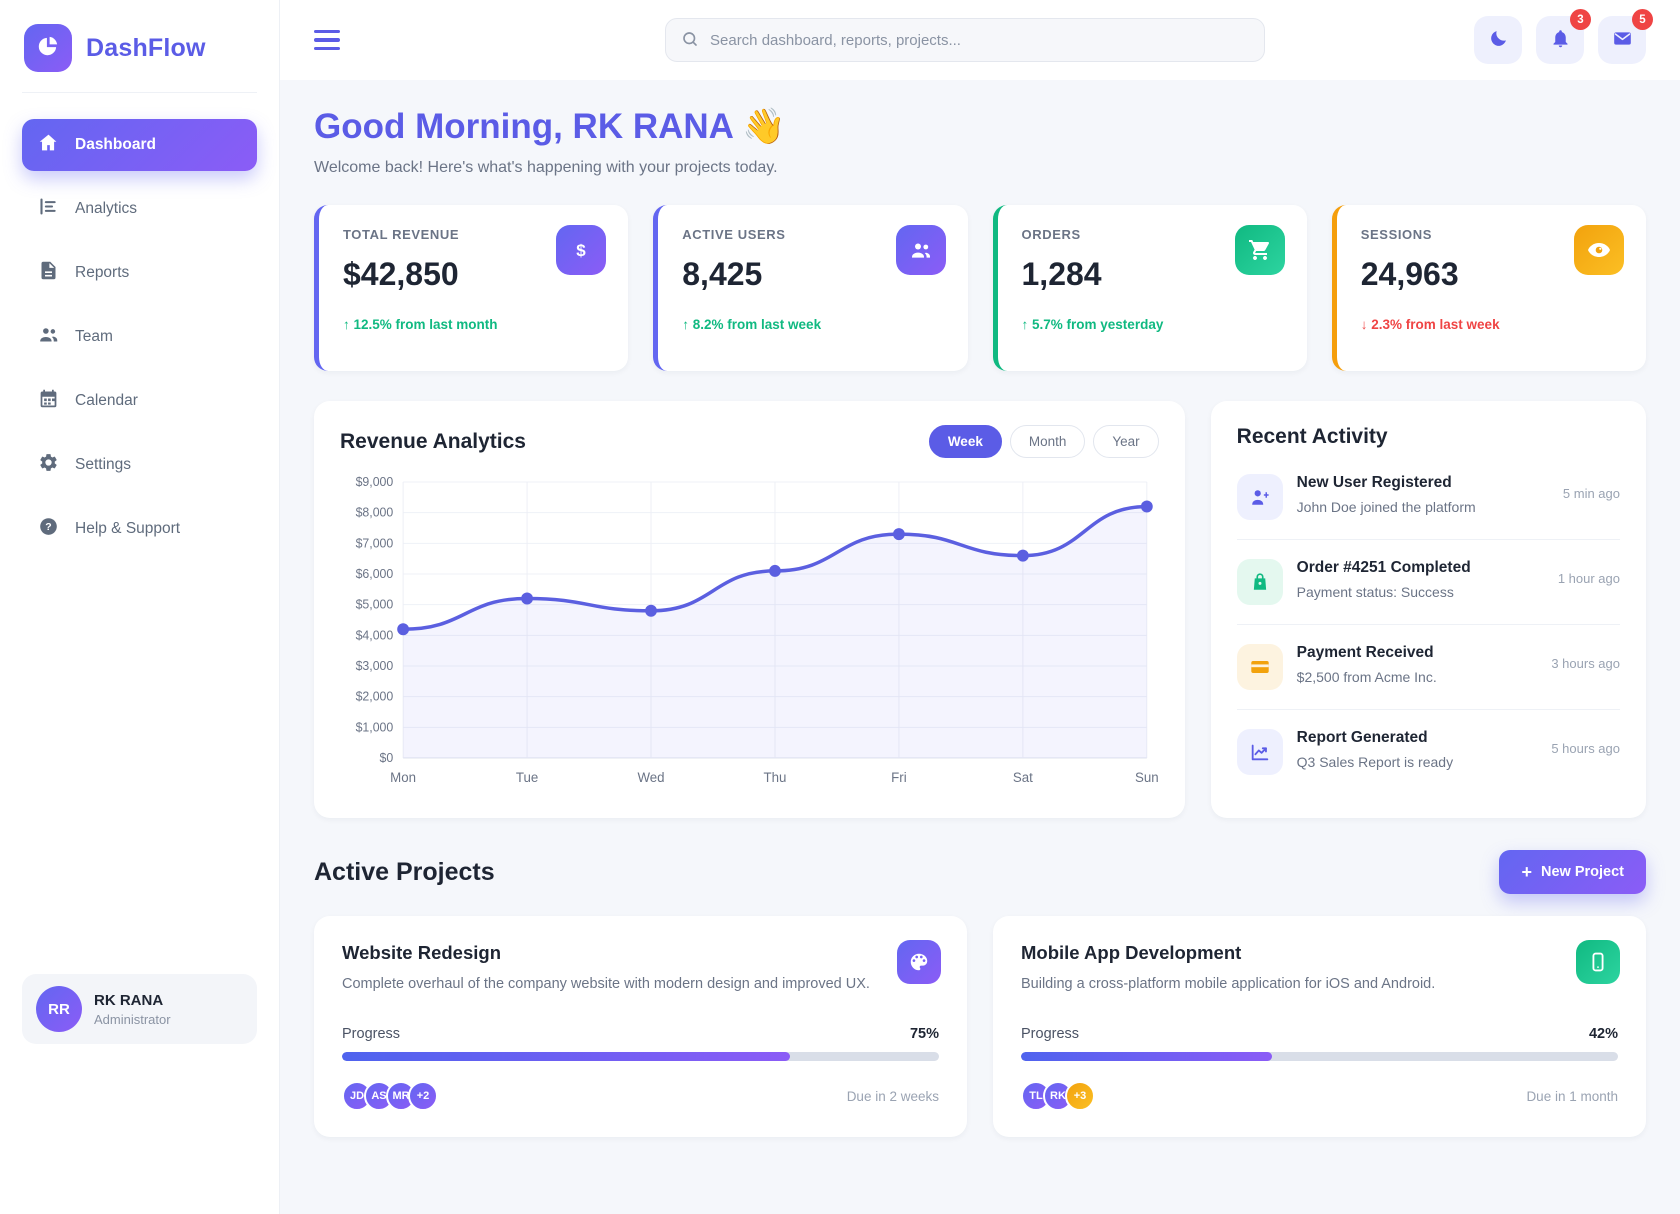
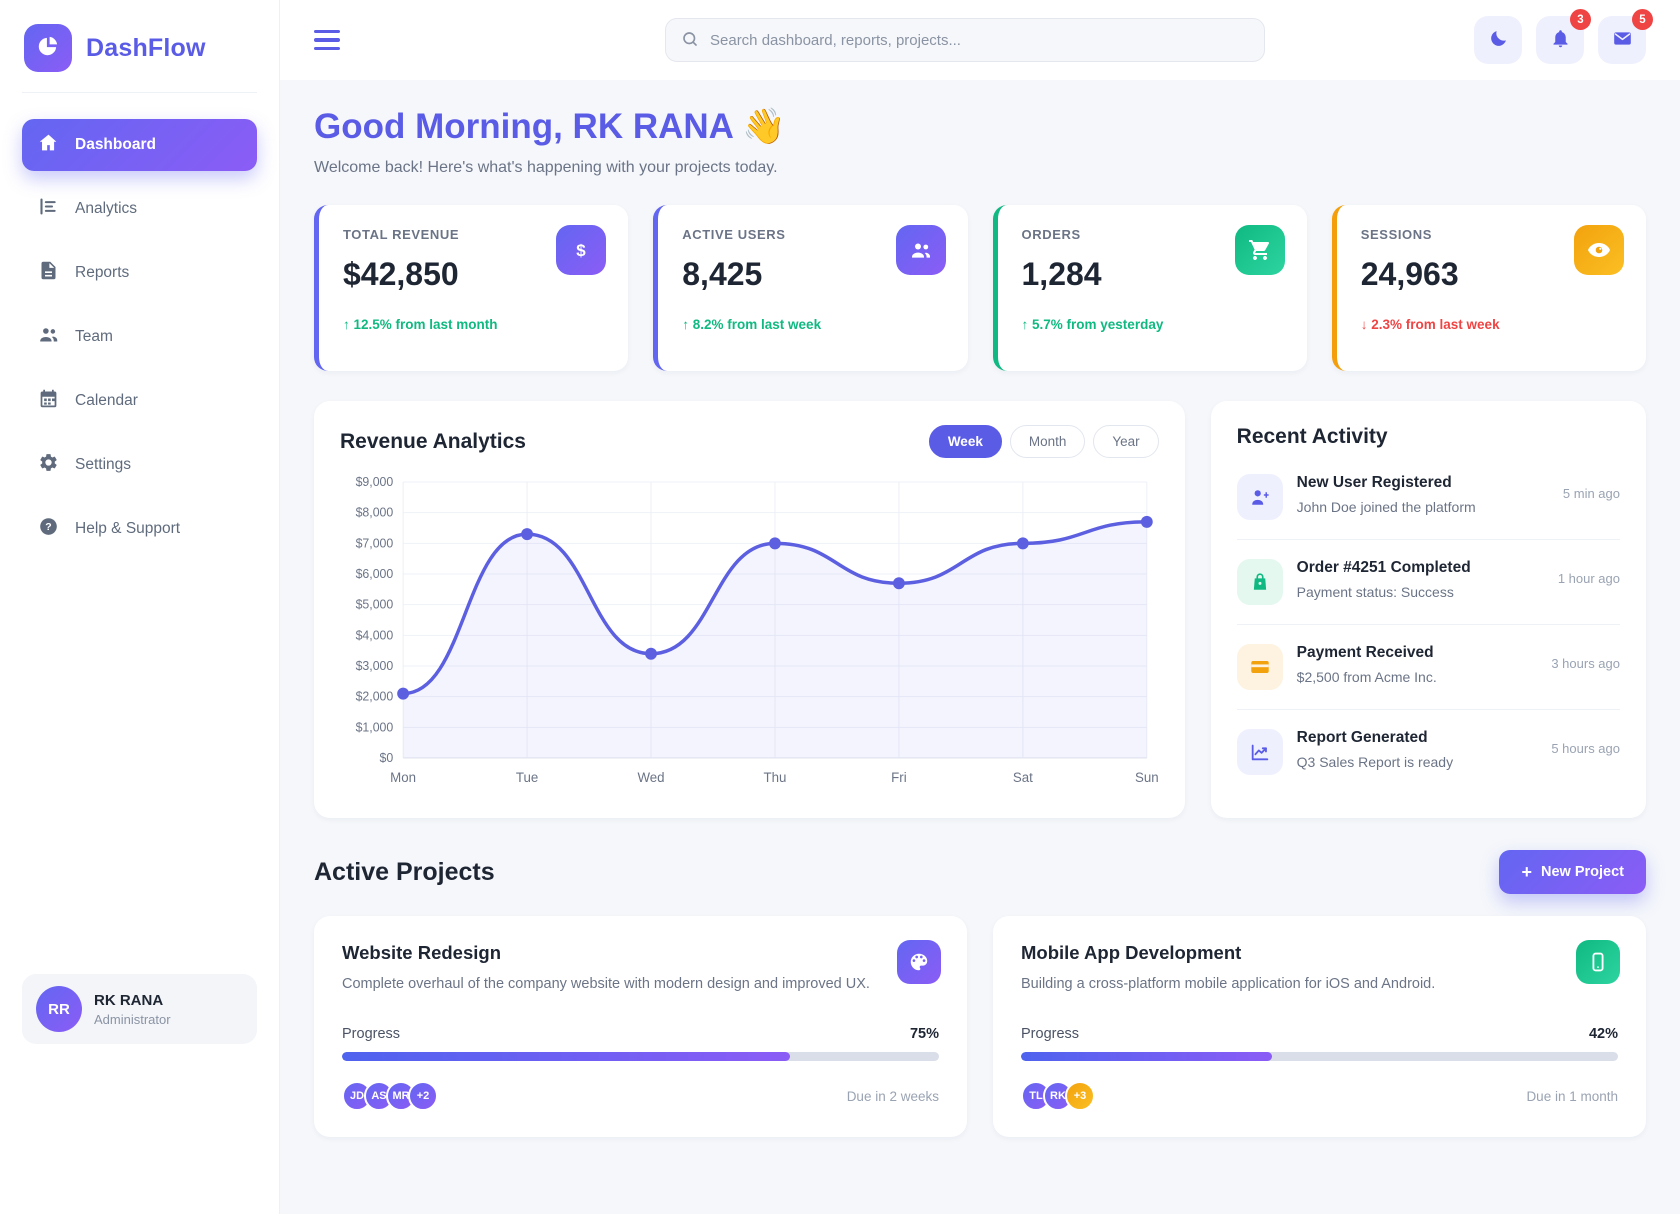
Mon: $4200 -> $2100
Tue: $5200 -> $7300
Wed: $4800 -> $3400
Thu: $6100 -> $7000
Fri: $7300 -> $5700
Sat: $6600 -> $7000
Sun: $8200 -> $7700
